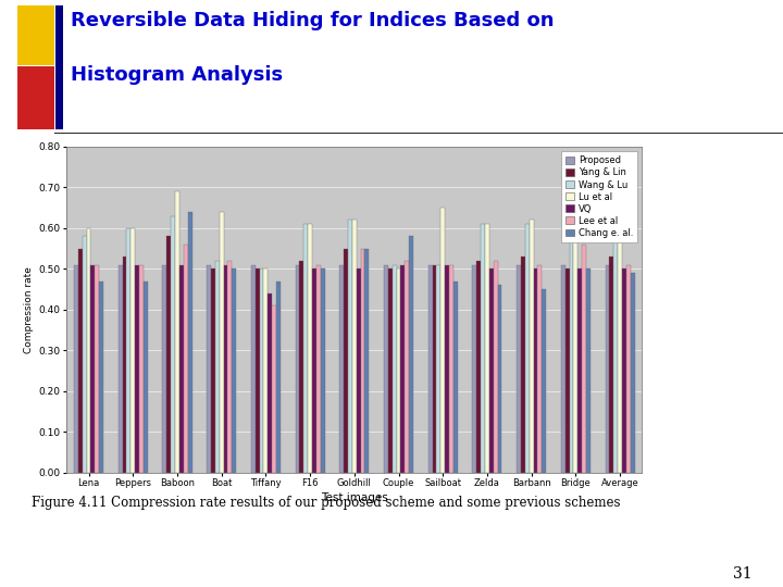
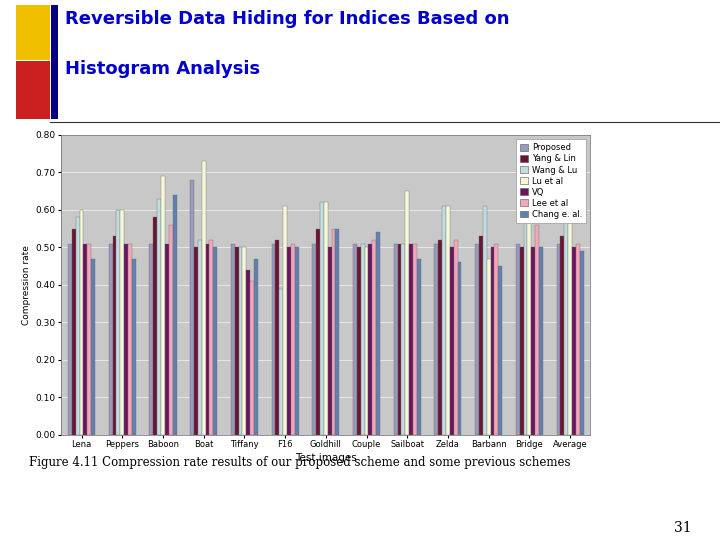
Proposed/Boat: 0.51 -> 0.68
Lu et al/Boat: 0.64 -> 0.73
Wang & Lu/F16: 0.61 -> 0.39
Chang e. al./Couple: 0.58 -> 0.54
Lu et al/Barbann: 0.62 -> 0.47
